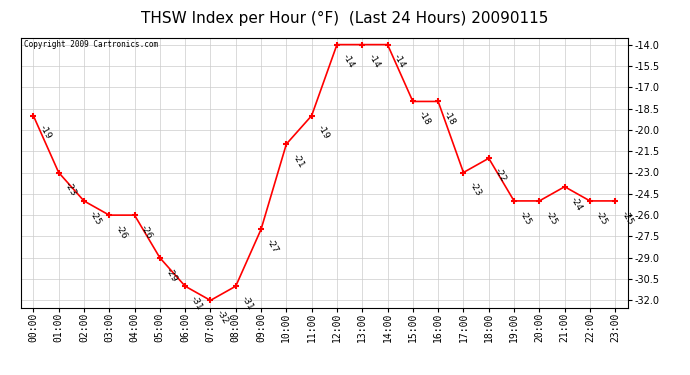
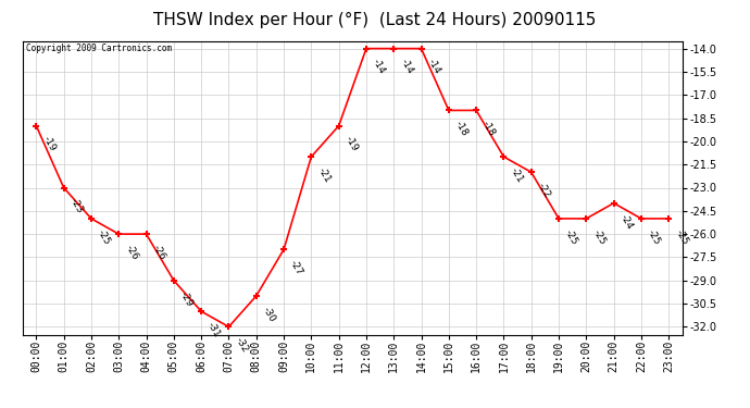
08:00: -31 -> -30
17:00: -23 -> -21
